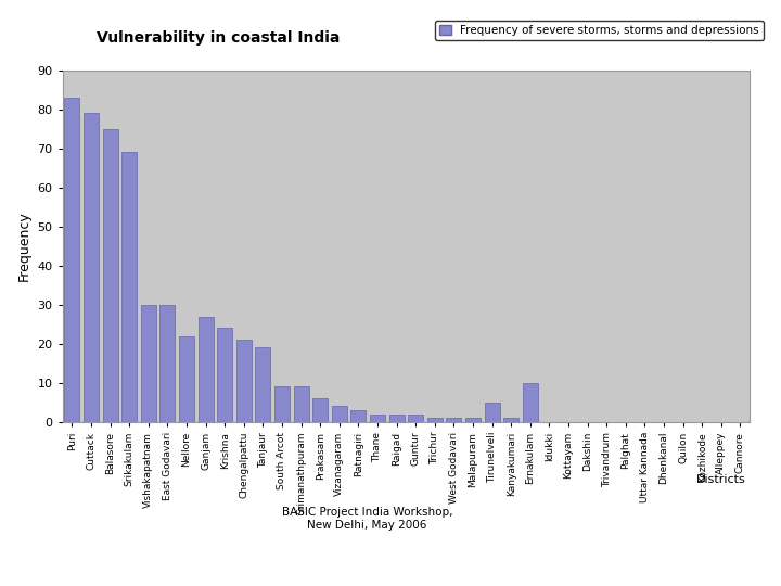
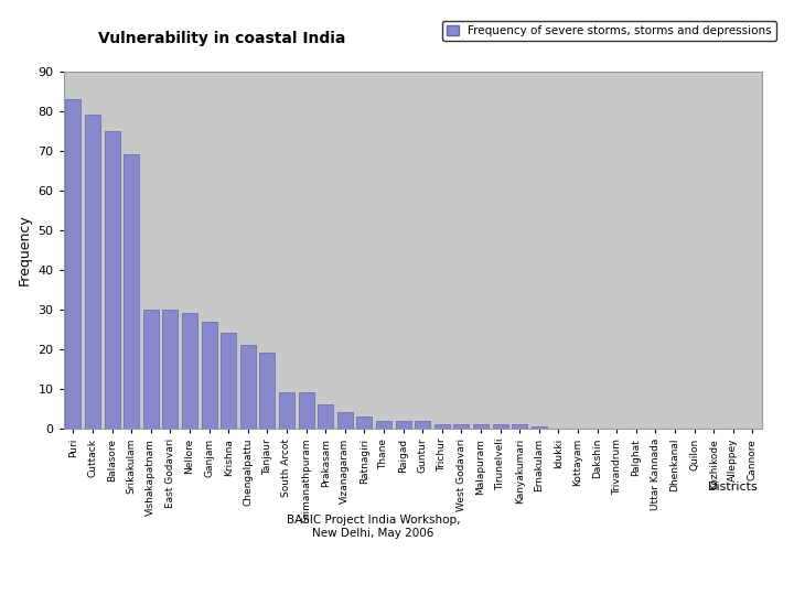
Nellore: 22.0 -> 29.0
Tirunelveli: 5.0 -> 1.0
Ernakulam: 10.0 -> 0.5
